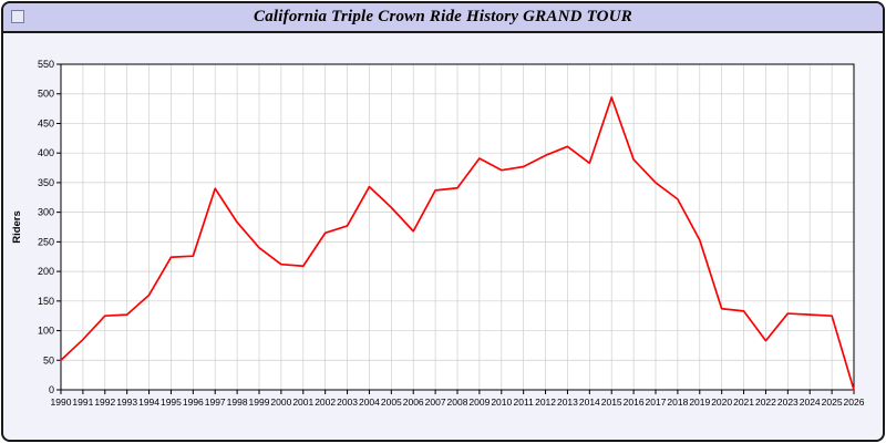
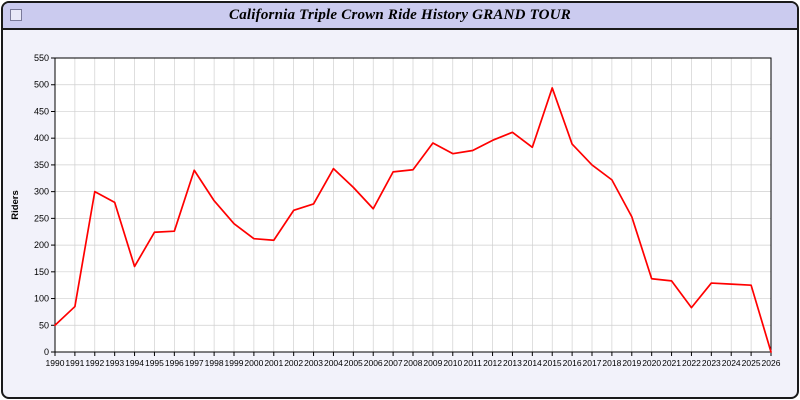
1992: 120 -> 300
1993: 130 -> 280
